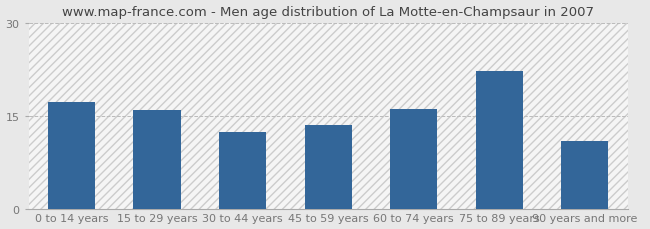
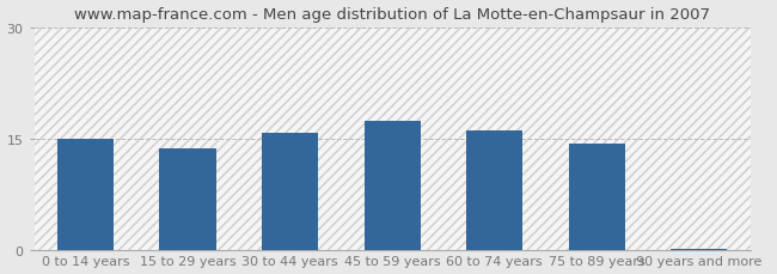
0 to 14 years: 17.2 -> 15.0
15 to 29 years: 16.0 -> 13.8
30 to 44 years: 12.4 -> 15.8
45 to 59 years: 13.6 -> 17.5
75 to 89 years: 22.2 -> 14.4
90 years and more: 11.0 -> 0.2
